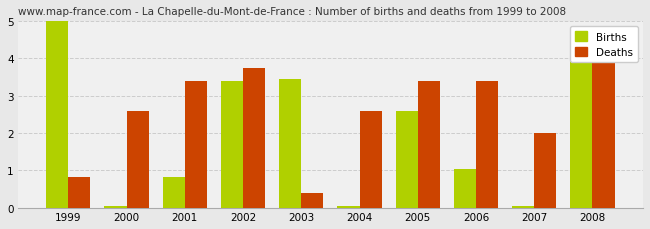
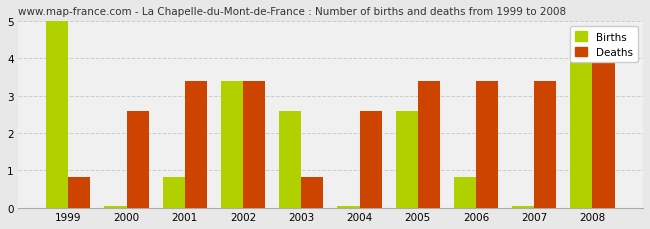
Deaths/2002: 3.75 -> 3.40
Births/2003: 3.45 -> 2.60
Deaths/2003: 0.40 -> 0.83
Births/2006: 1.05 -> 0.83
Deaths/2007: 2.00 -> 3.40
